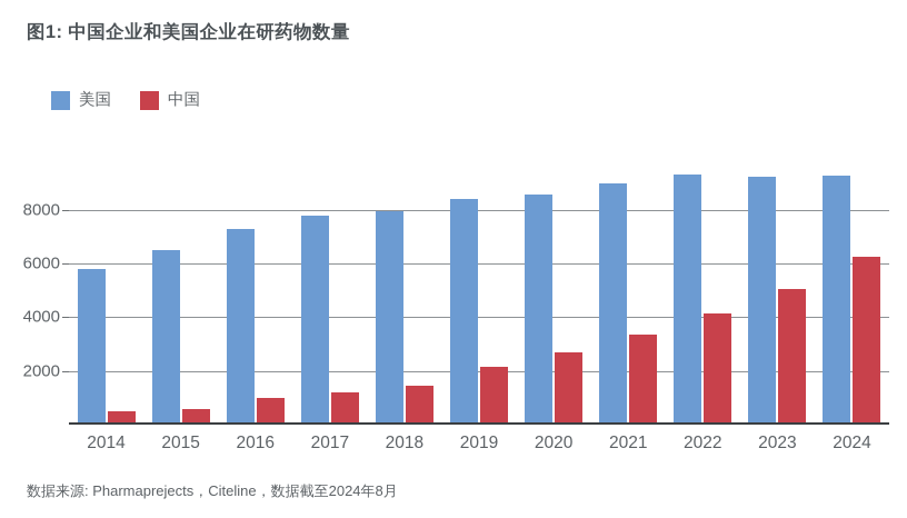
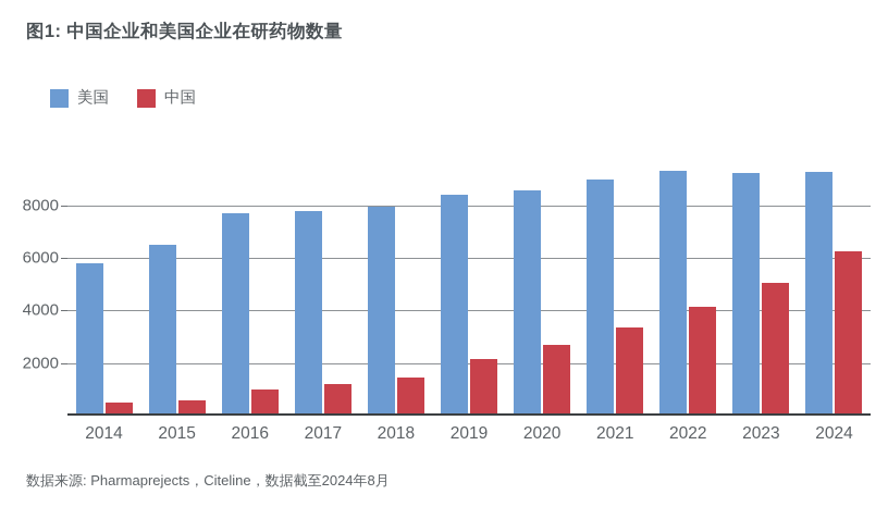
美国/2016: 7300 -> 7700
